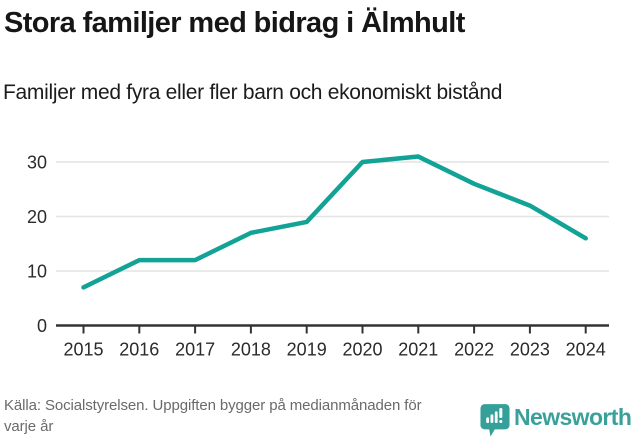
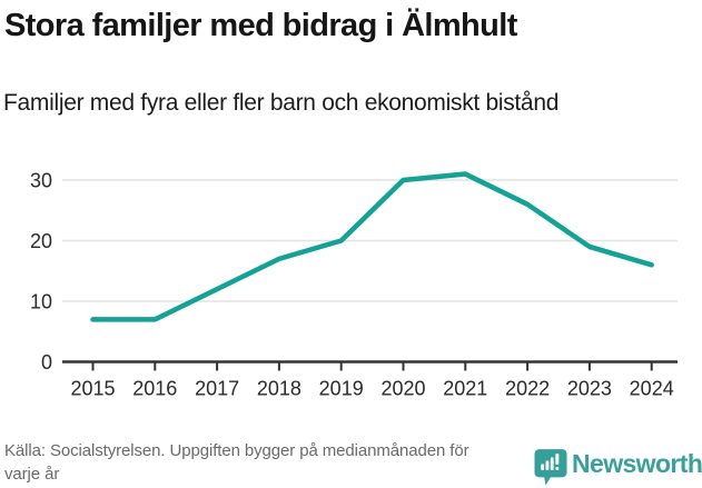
2016: 12 -> 7
2019: 19 -> 20
2023: 22 -> 19
